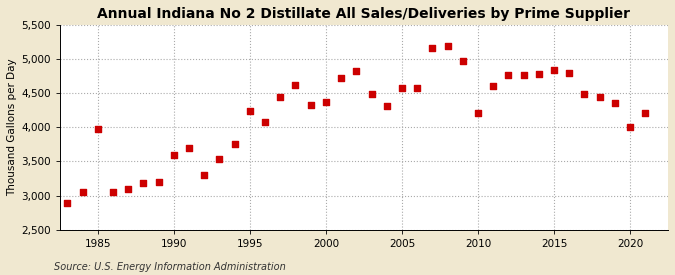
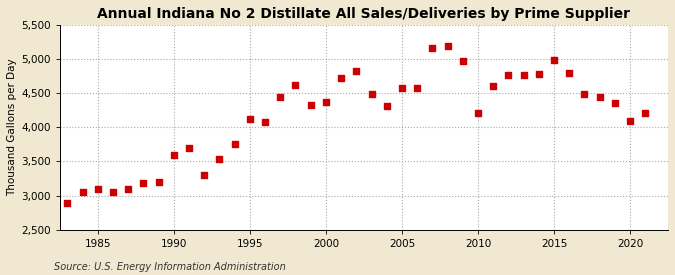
1985: 3,980 -> 3,100
1995: 4,240 -> 4,120
2015: 4,840 -> 4,980
2020: 4,000 -> 4,100
